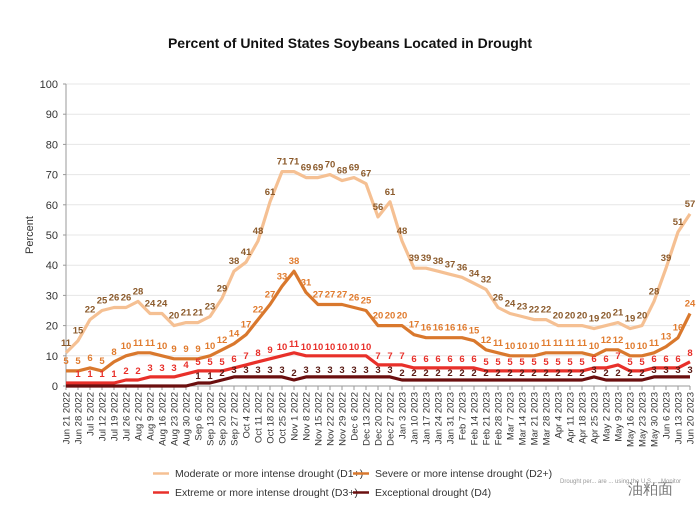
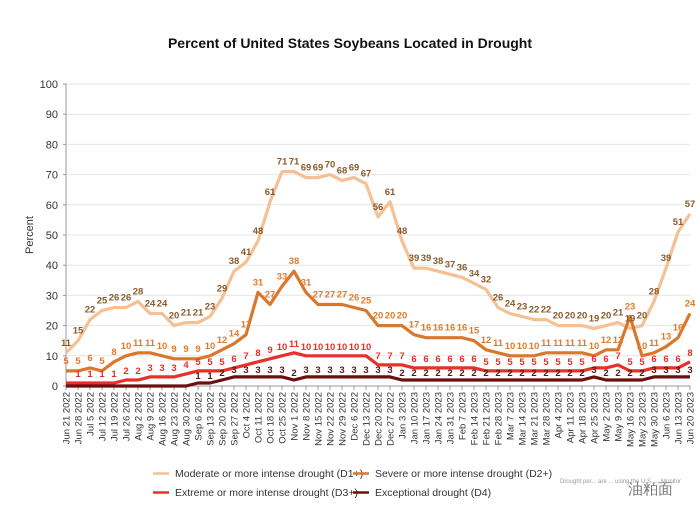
Severe or more intense drought (D2+)/Oct 11 2022: 22 -> 31
Severe or more intense drought (D2+)/May 16 2023: 10 -> 23
